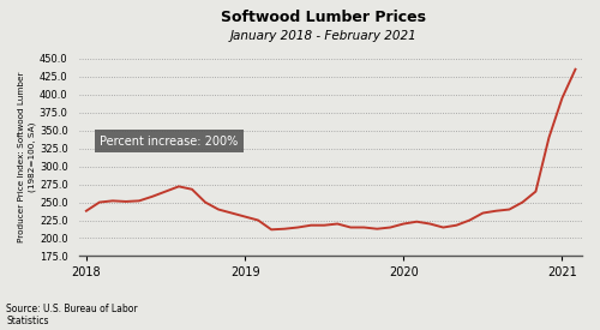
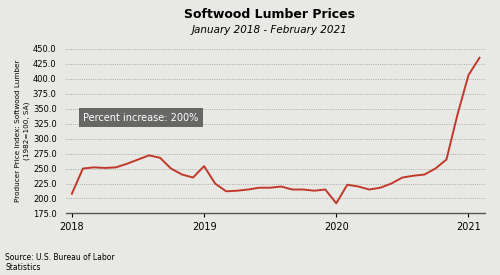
2018: 238 -> 208
2019: 230 -> 254
2020: 220 -> 192
2021: 395 -> 406
